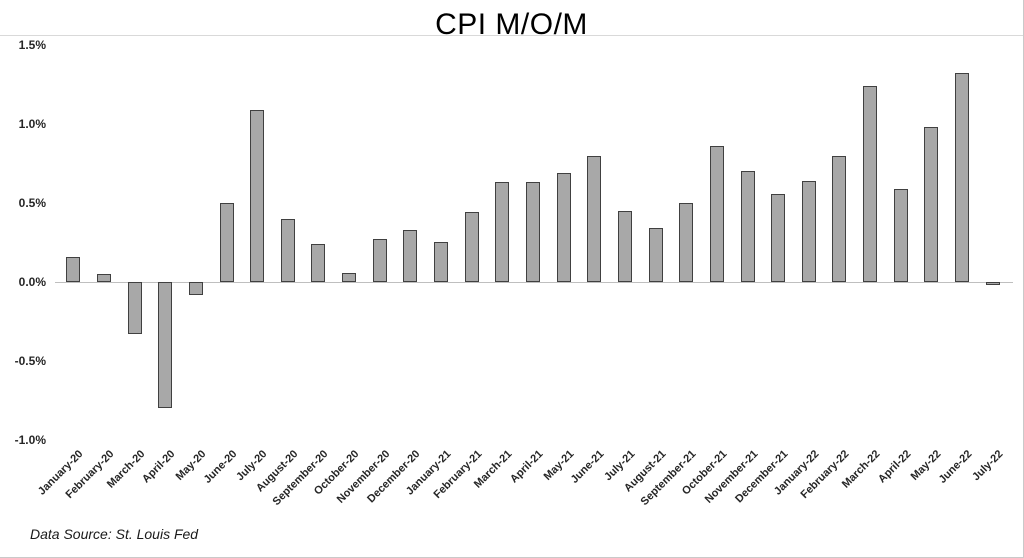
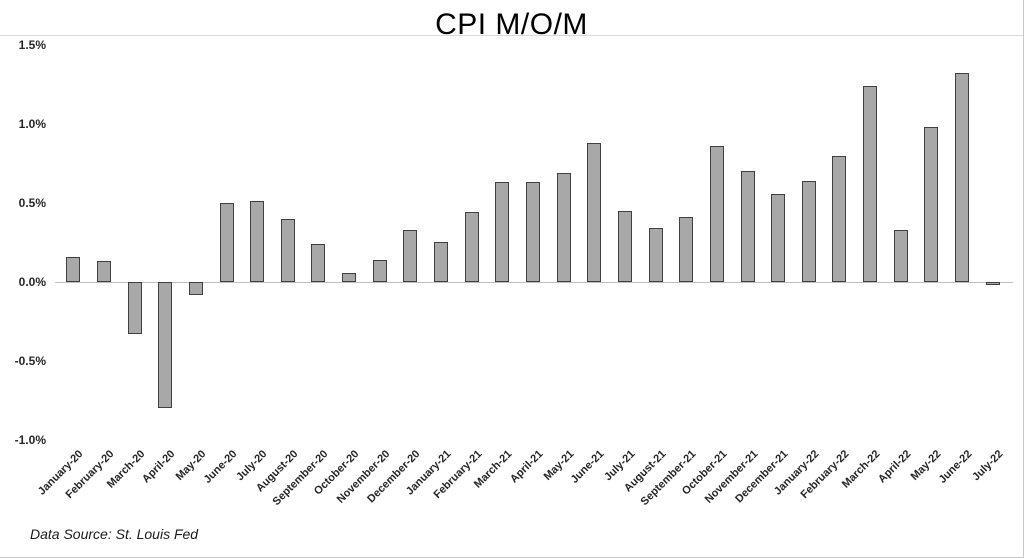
February-20: 0.05% -> 0.13%
July-20: 1.09% -> 0.51%
November-20: 0.27% -> 0.14%
June-21: 0.80% -> 0.88%
September-21: 0.50% -> 0.41%
April-22: 0.59% -> 0.33%
